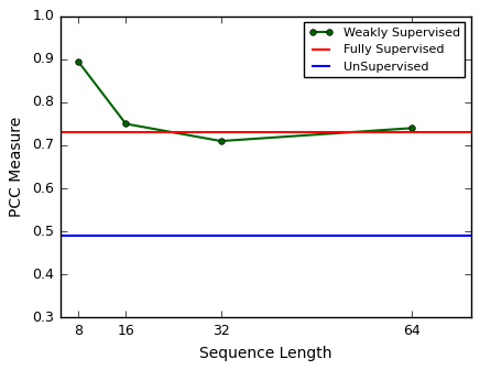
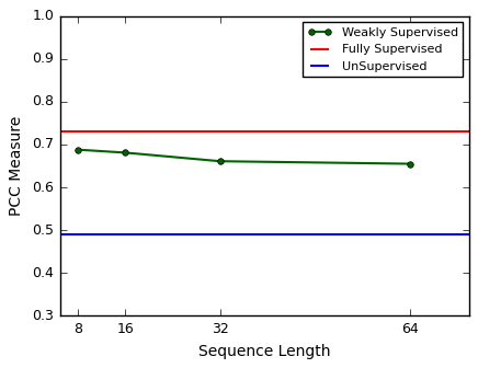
8: 0.895 -> 0.688
16: 0.750 -> 0.681
32: 0.710 -> 0.661
64: 0.740 -> 0.655
